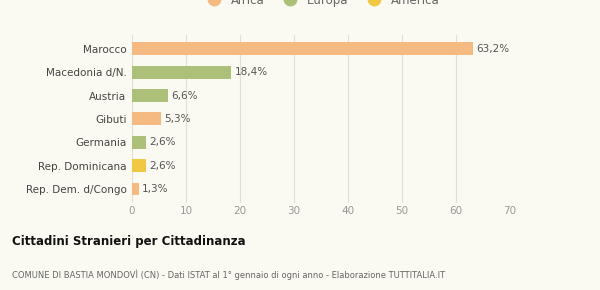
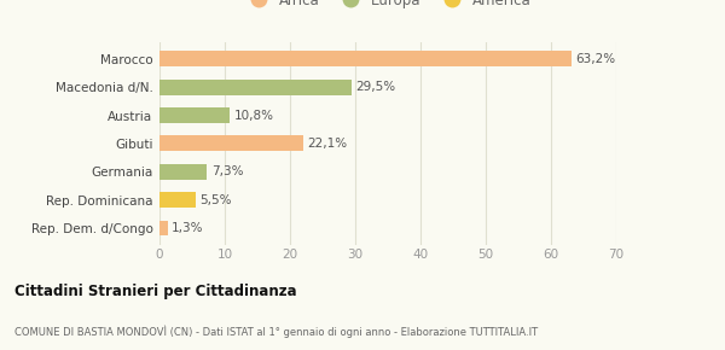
Macedonia d/N.: 18,4% -> 29,5%
Austria: 6,6% -> 10,8%
Gibuti: 5,3% -> 22,1%
Germania: 2,6% -> 7,3%
Rep. Dominicana: 2,6% -> 5,5%
